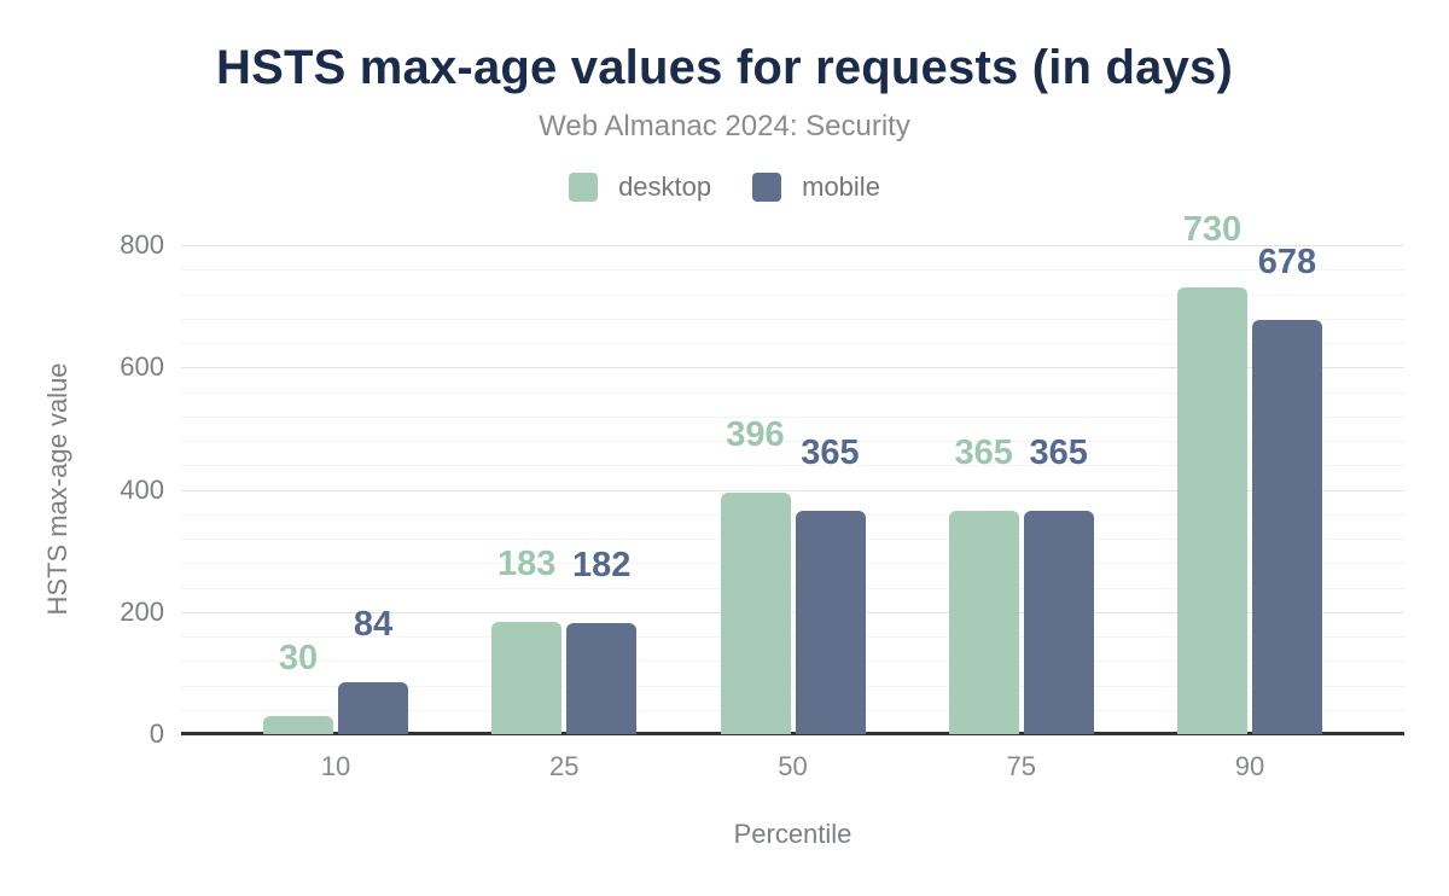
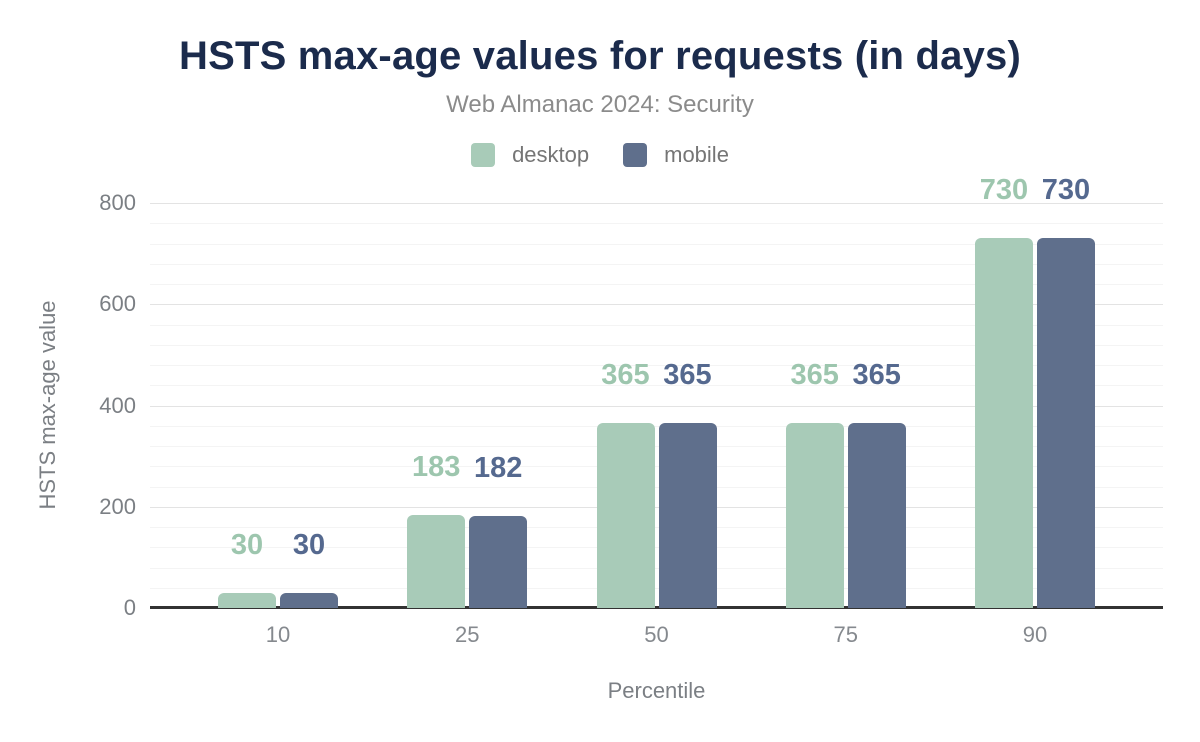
mobile/10: 84 -> 30
desktop/50: 396 -> 365
mobile/90: 678 -> 730
